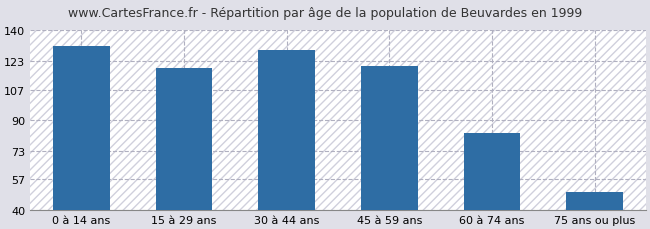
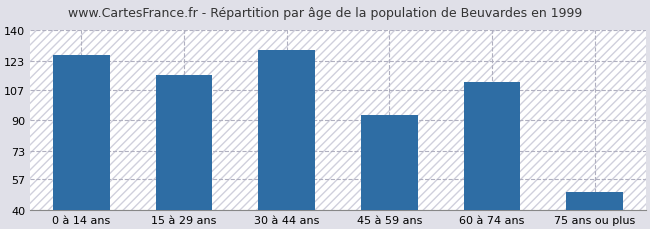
0 à 14 ans: 131 -> 126
15 à 29 ans: 119 -> 115
45 à 59 ans: 120 -> 93
60 à 74 ans: 83 -> 111
